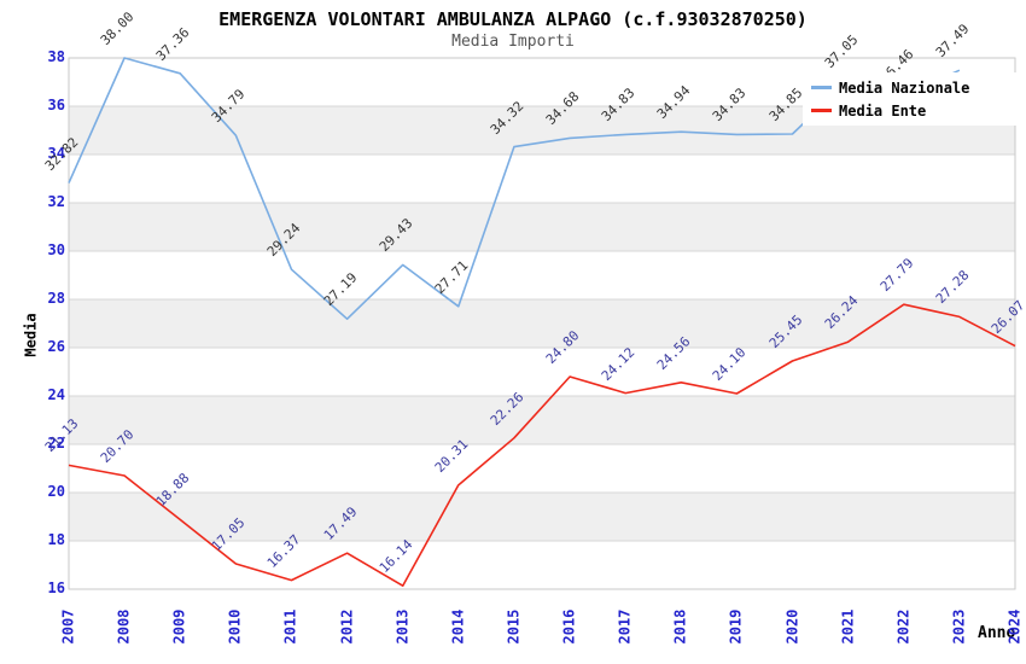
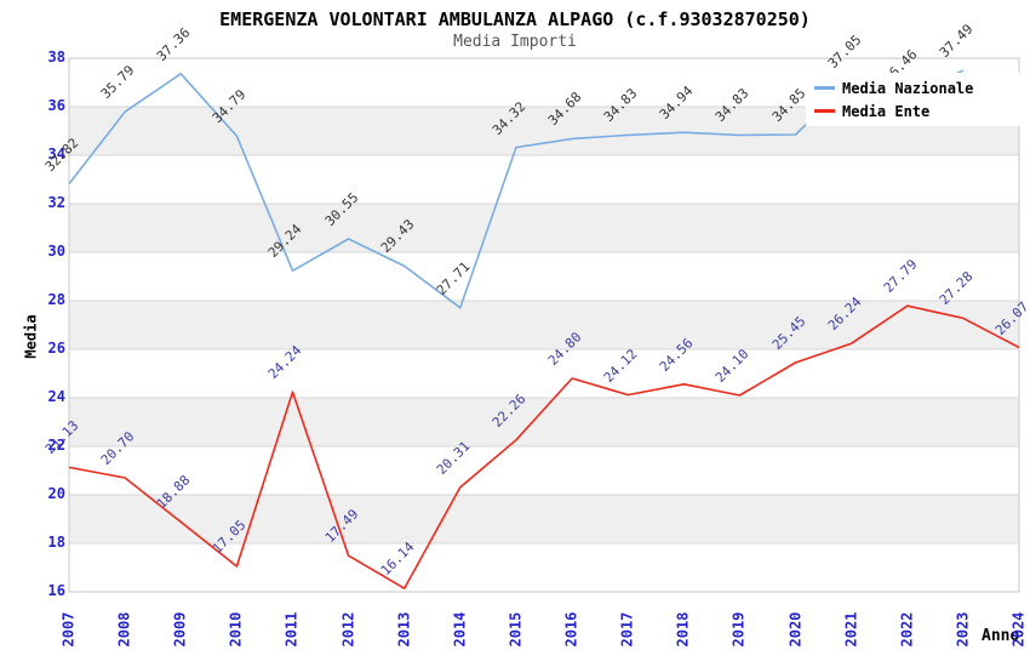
Media Nazionale/2008: 38.00 -> 35.79
Media Ente/2011: 16.37 -> 24.24
Media Nazionale/2012: 27.19 -> 30.55
